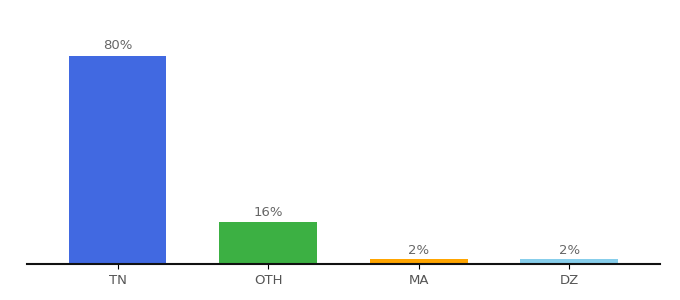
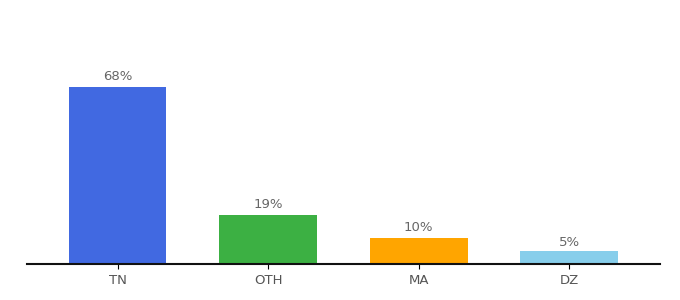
TN: 80% -> 68%
OTH: 16% -> 19%
MA: 2% -> 10%
DZ: 2% -> 5%
